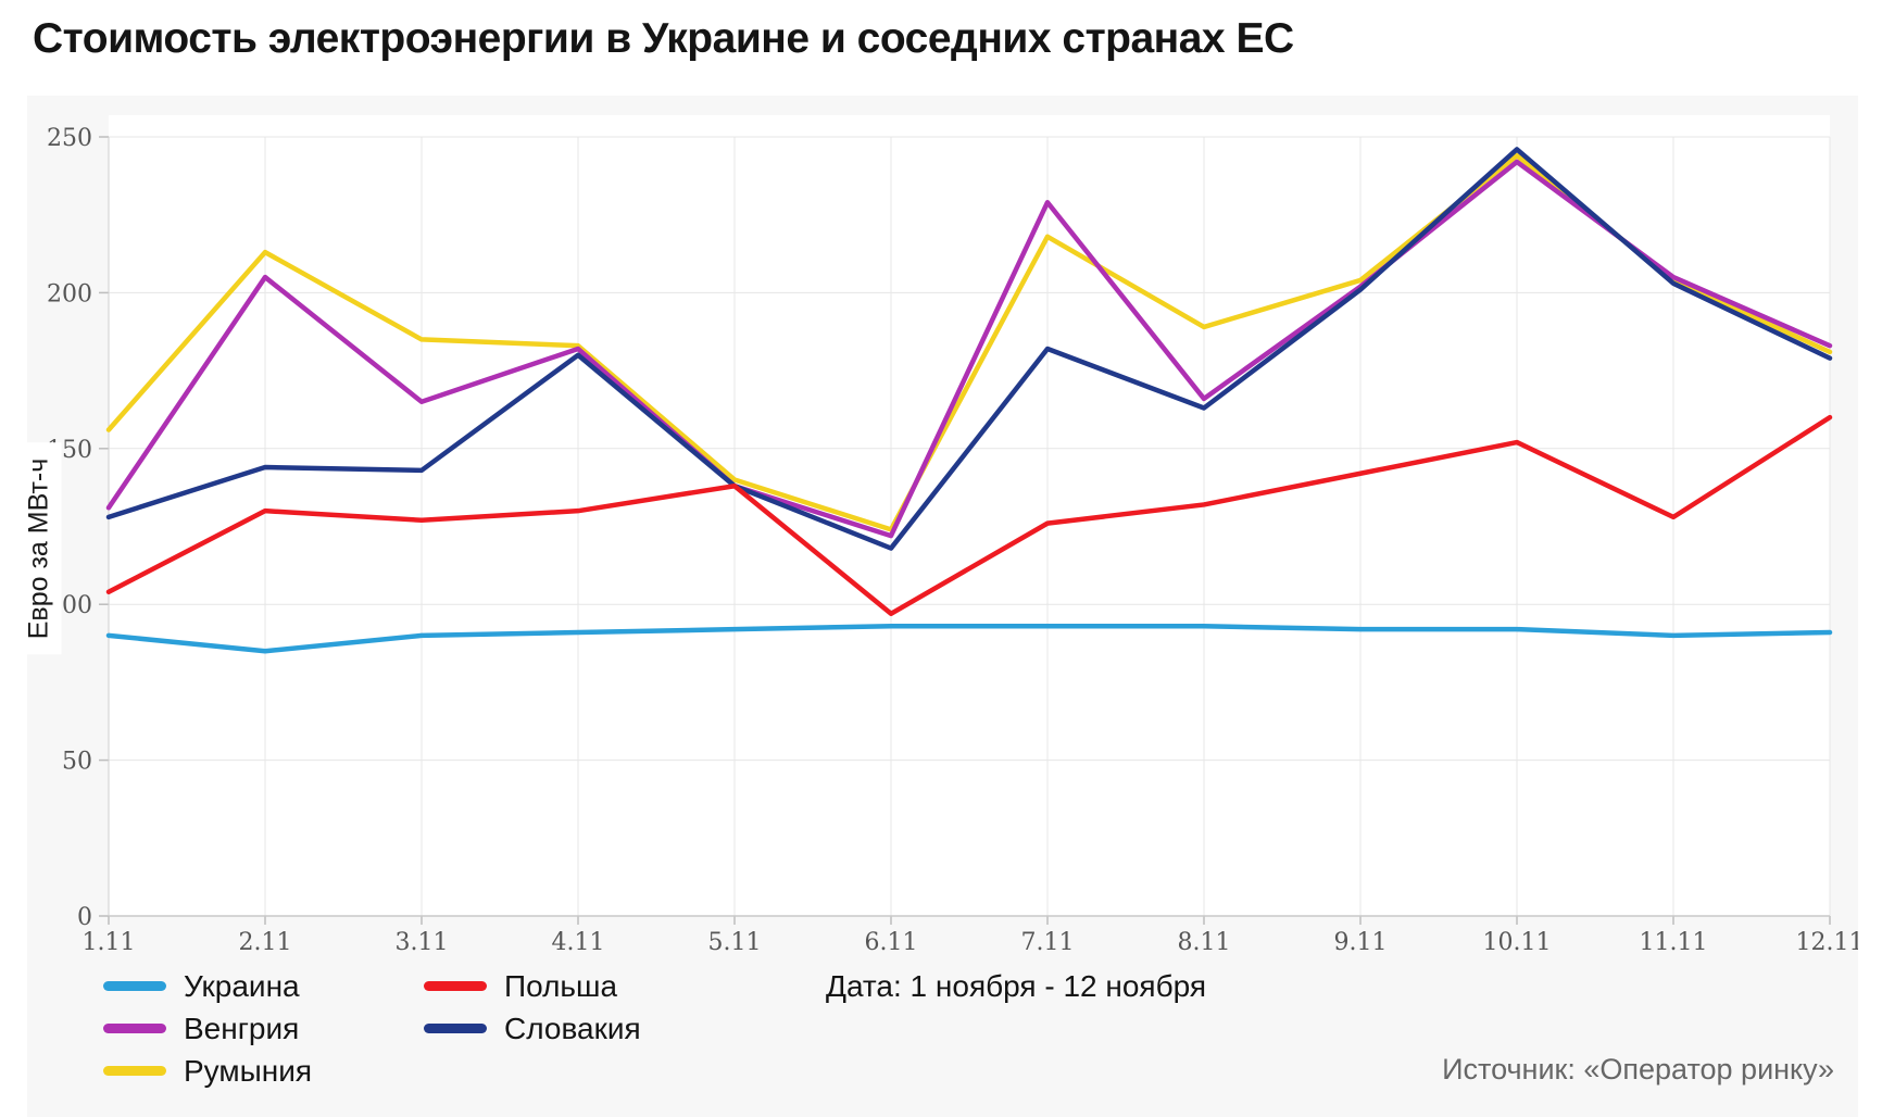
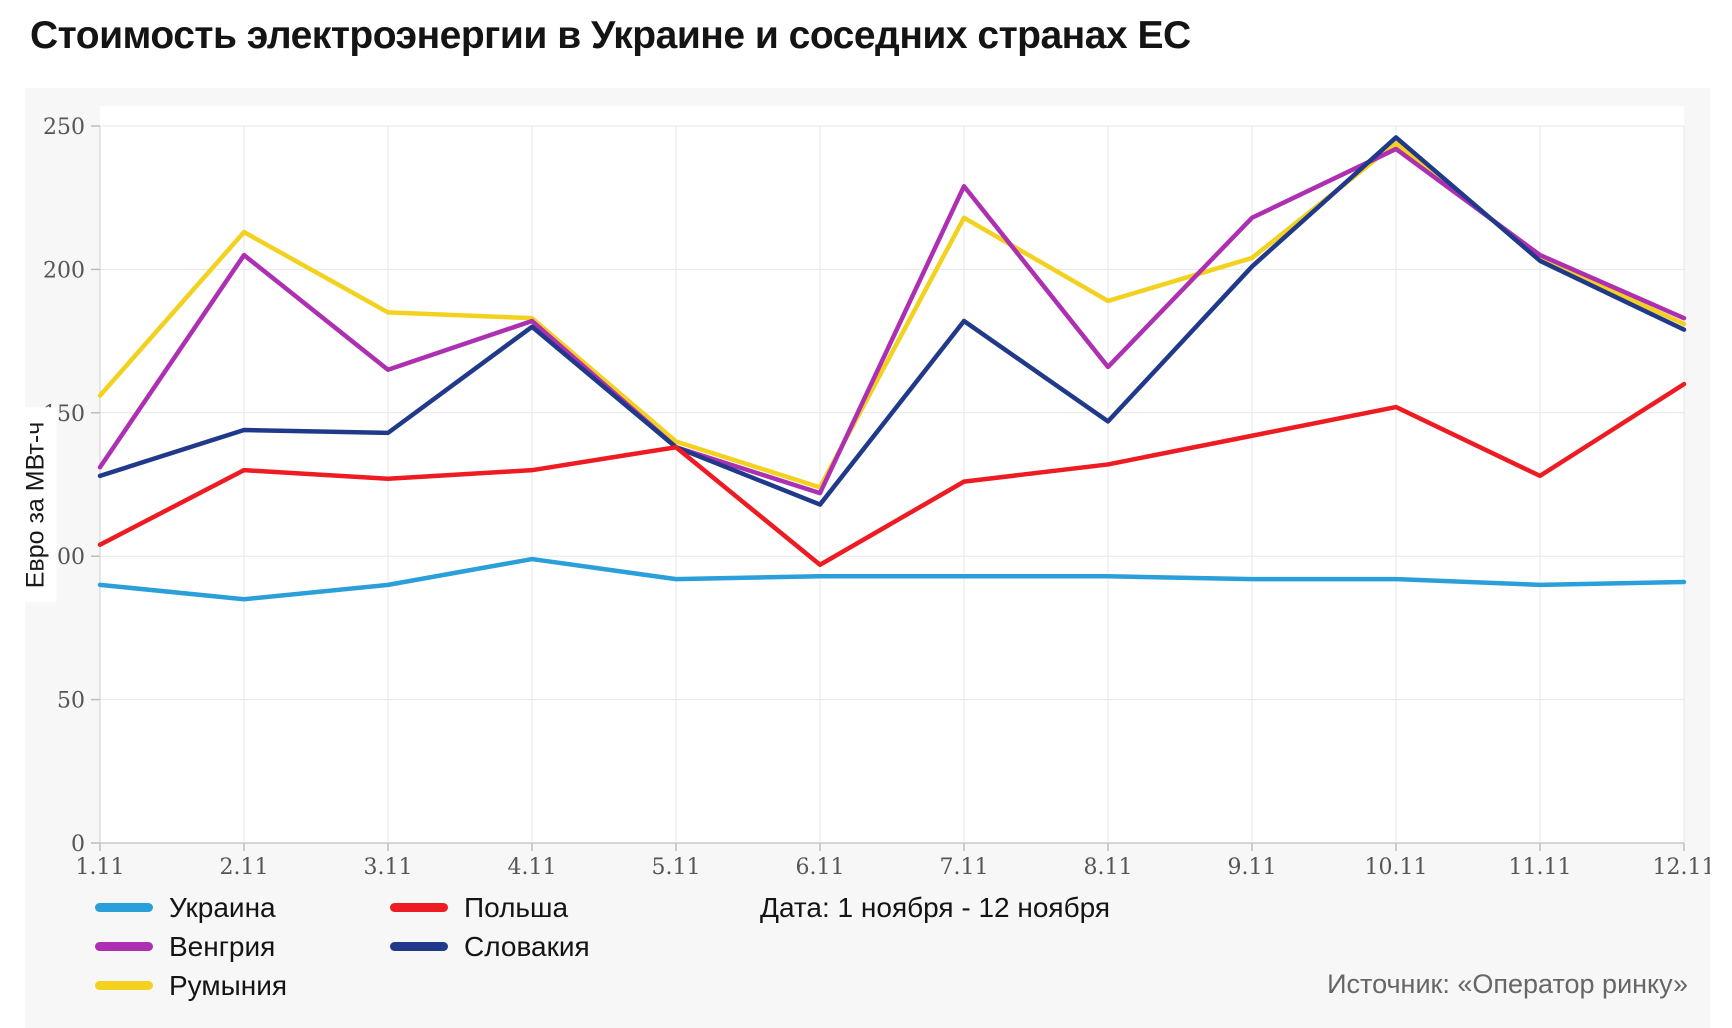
Украина/4.11: 91 -> 99
Словакия/8.11: 163 -> 147
Венгрия/9.11: 202 -> 218
